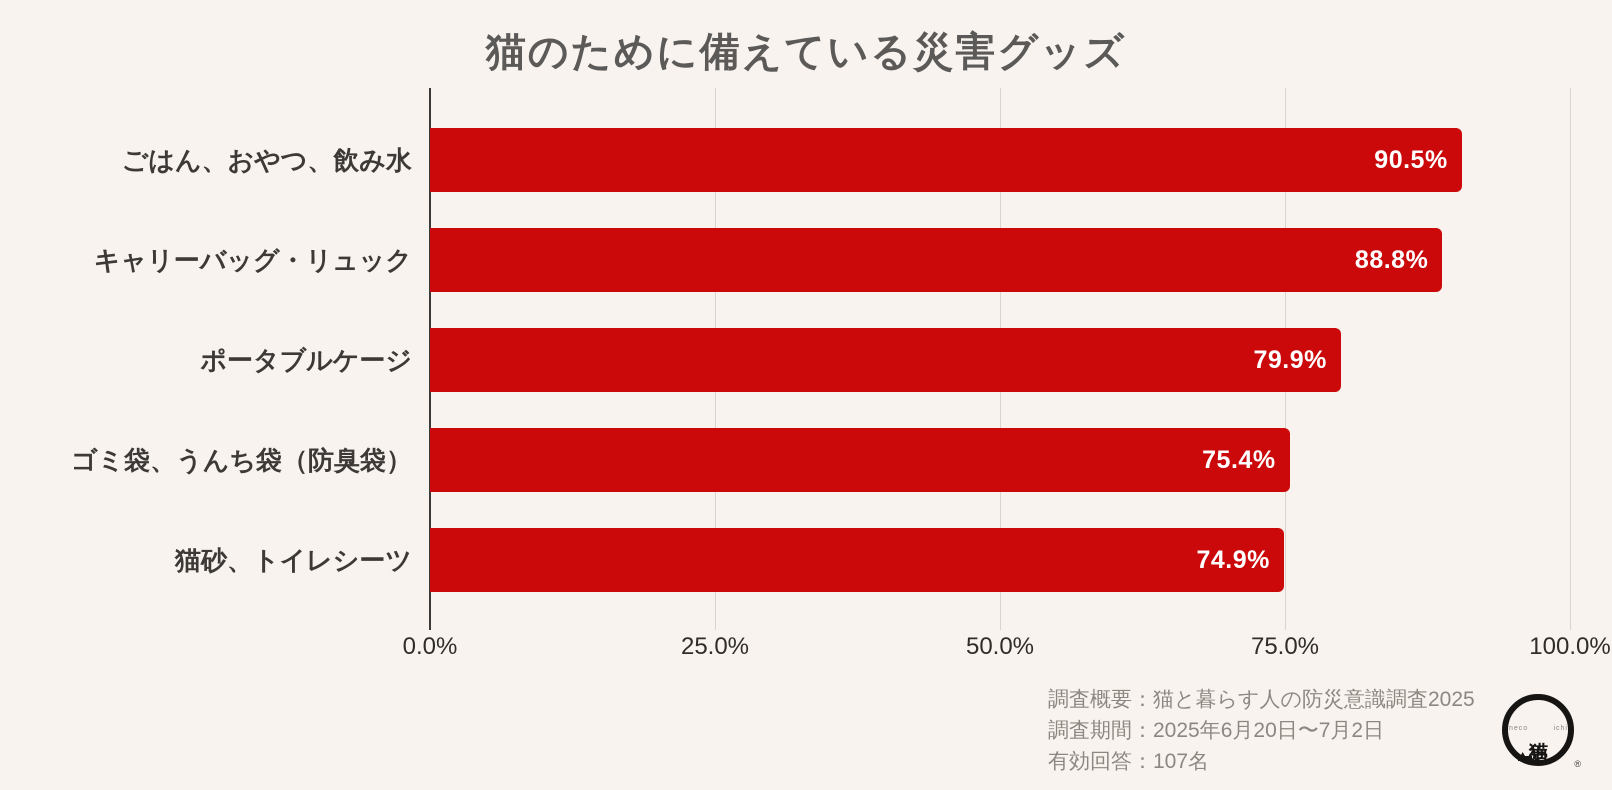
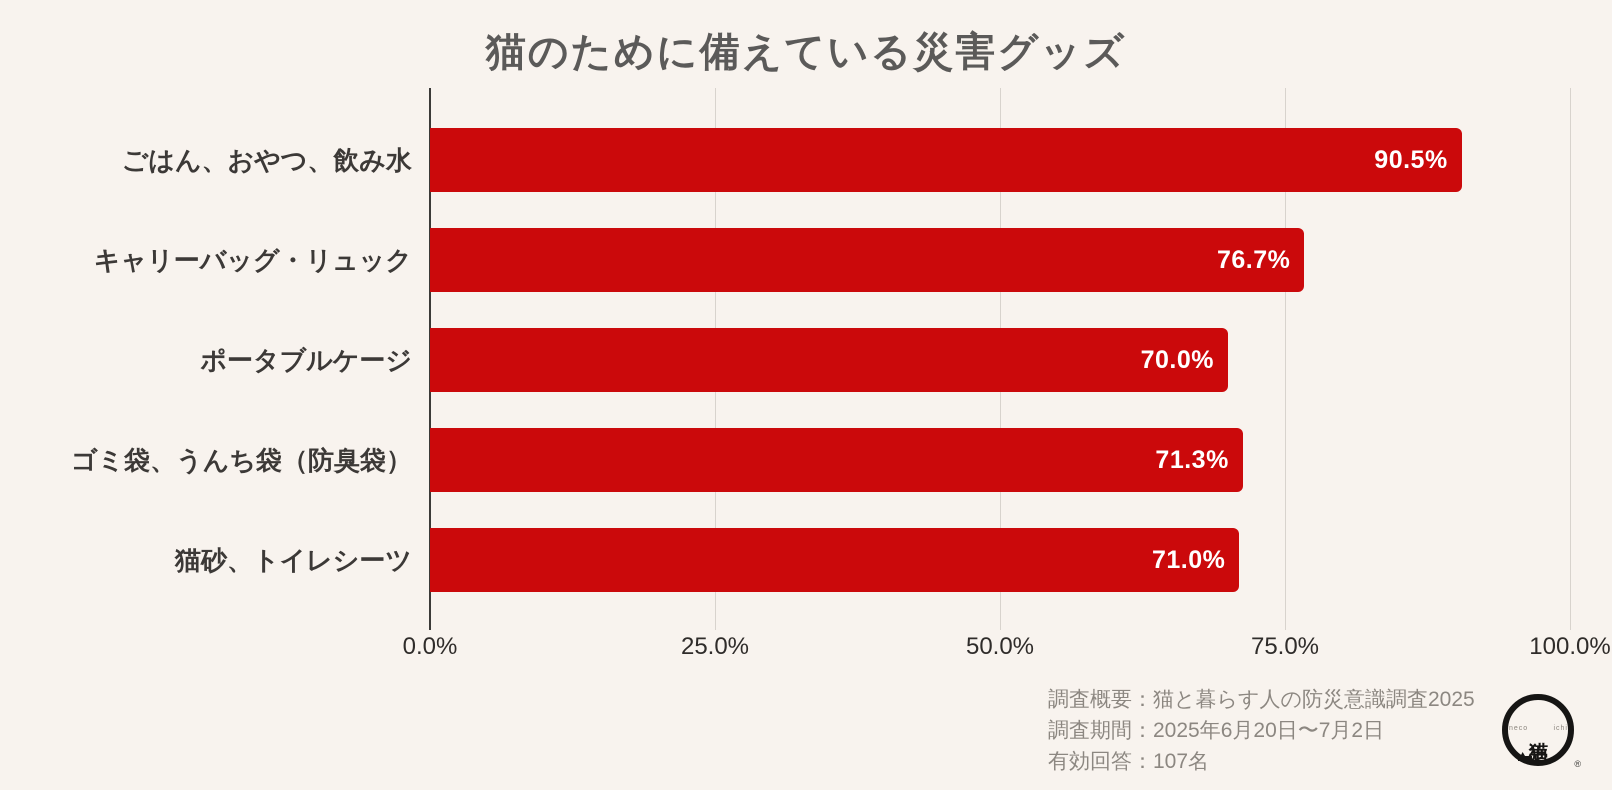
キャリーバッグ・リュック: 88.8% -> 76.7%
ポータブルケージ: 79.9% -> 70.0%
ゴミ袋、うんち袋（防臭袋）: 75.4% -> 71.3%
猫砂、トイレシーツ: 74.9% -> 71.0%
